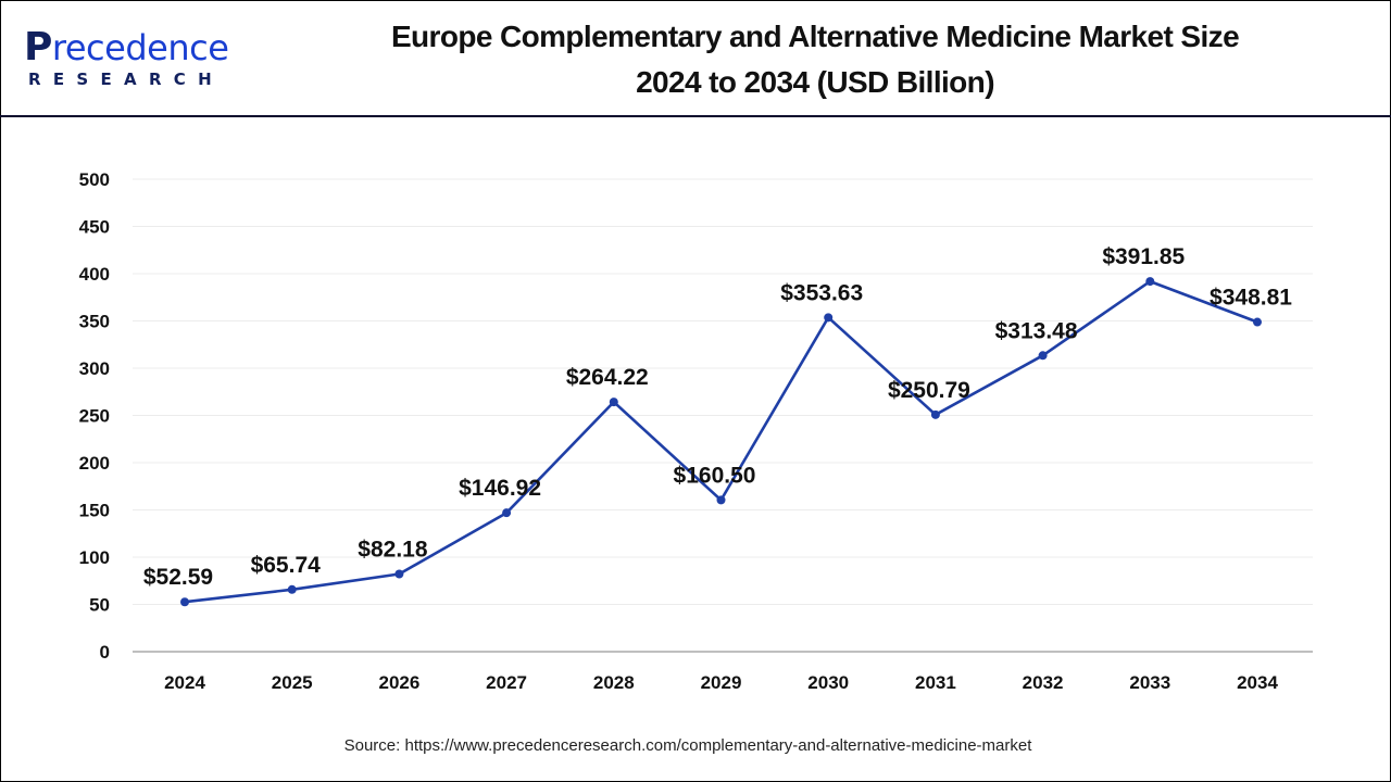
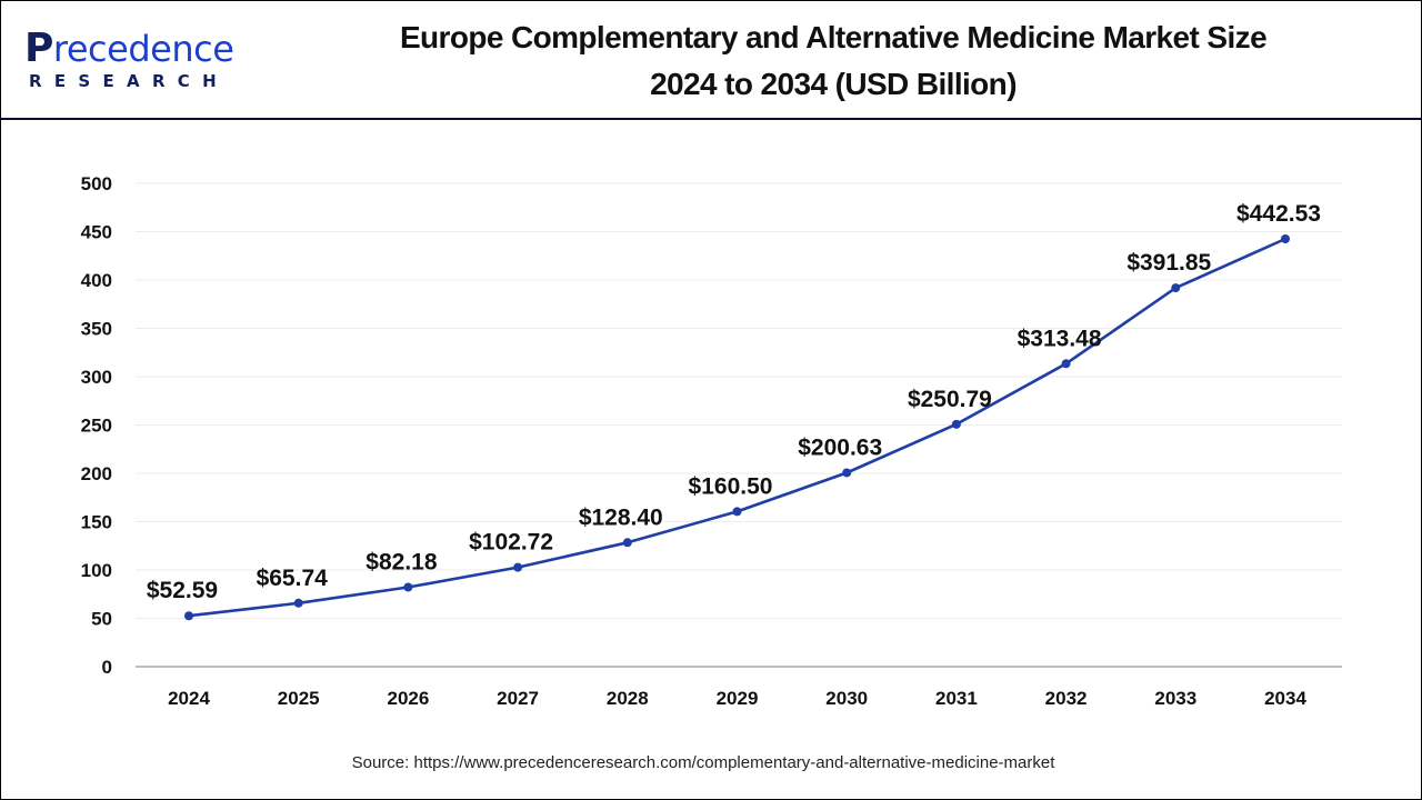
2027: $146.92 -> $102.72
2028: $264.22 -> $128.40
2030: $353.63 -> $200.63
2034: $348.81 -> $442.53
